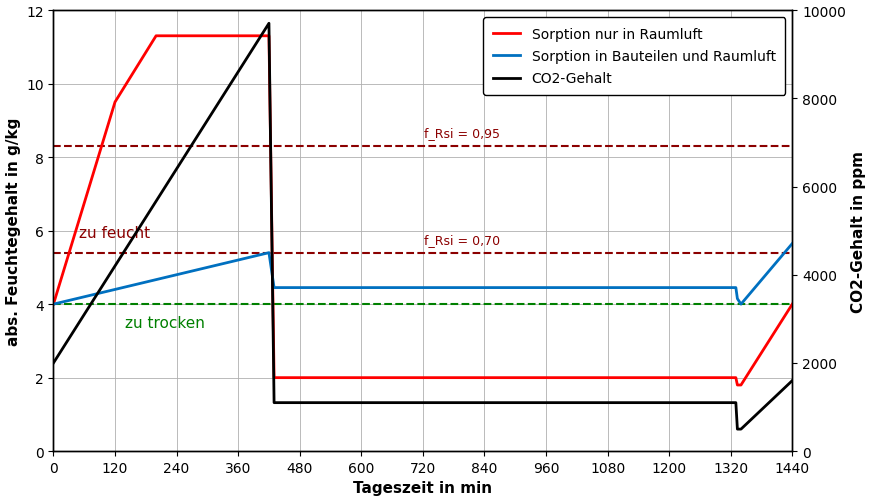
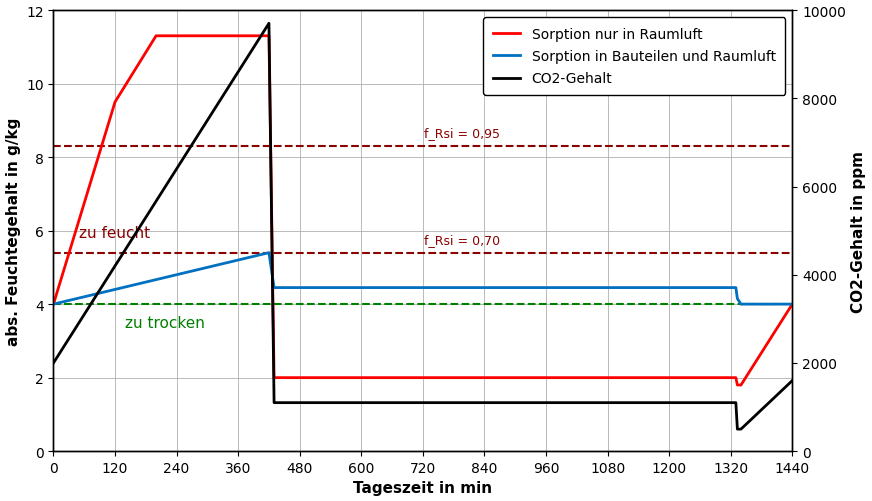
Sorption in Bauteilen und Raumluft/1440: 5.65 -> 4.00
